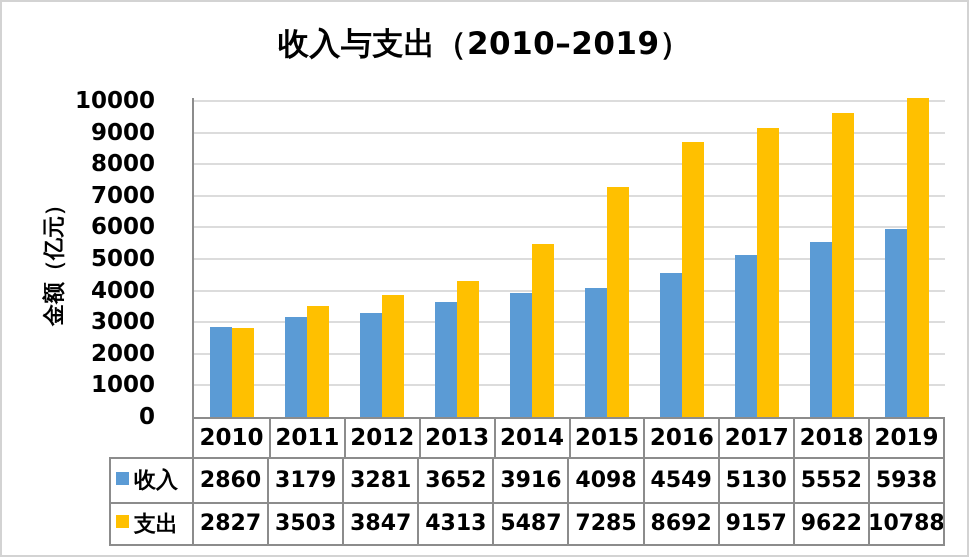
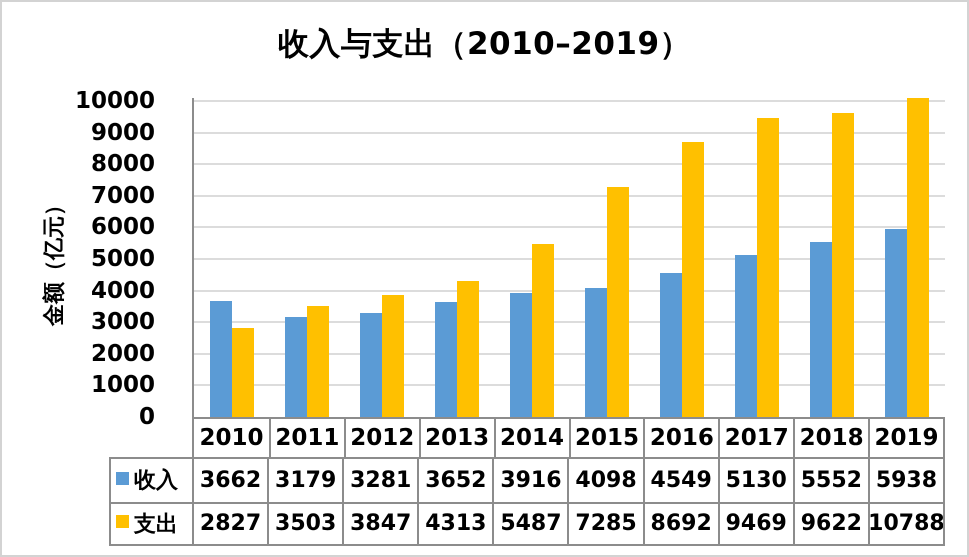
收入/2010: 2860 -> 3662
支出/2017: 9157 -> 9469
